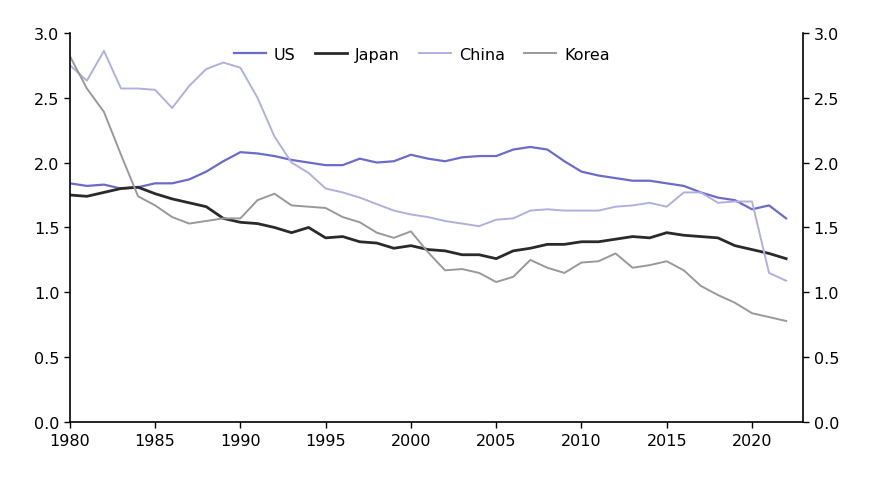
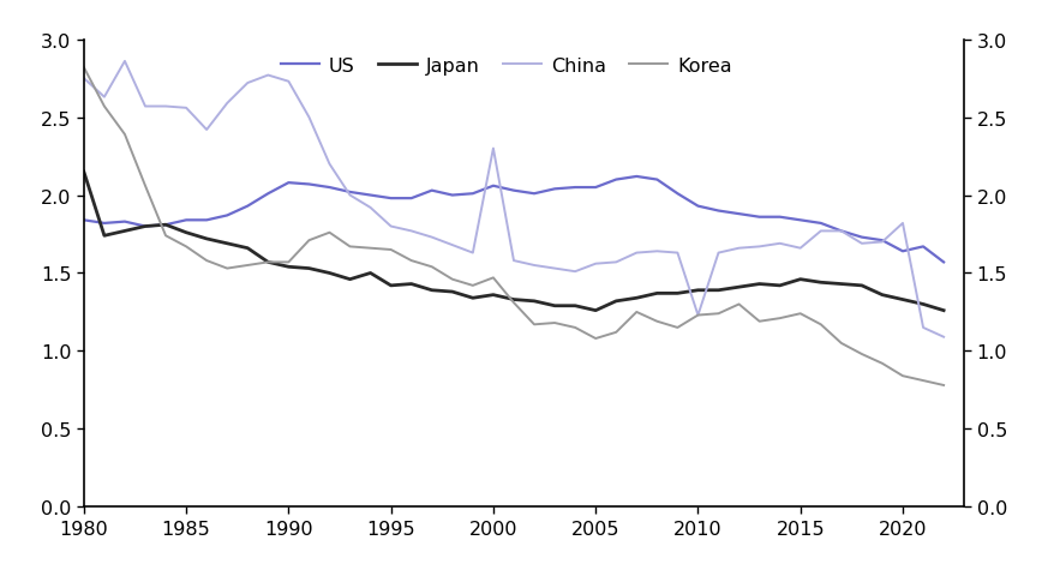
Japan/1980: 1.75 -> 2.15
China/2000: 1.60 -> 2.30
China/2010: 1.63 -> 1.23
China/2020: 1.70 -> 1.82
